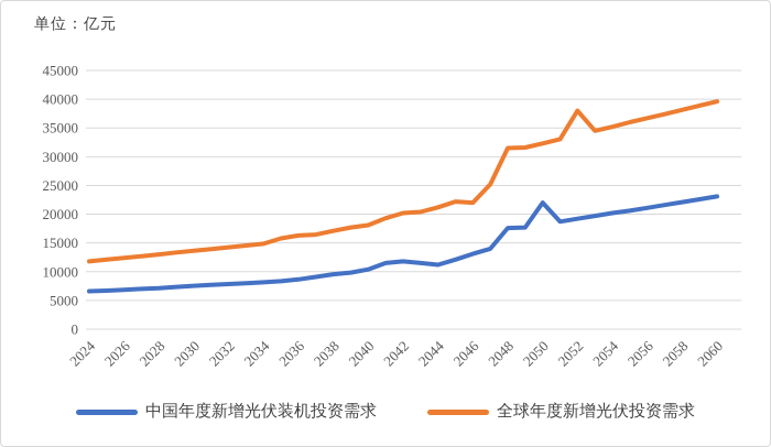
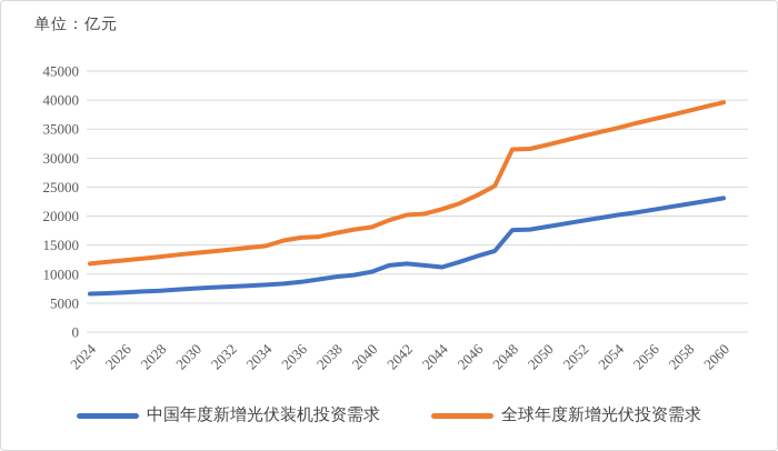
全球年度新增光伏投资需求/2046: 22000 -> 24000
中国年度新增光伏装机投资需求/2050: 22000 -> 18000
全球年度新增光伏投资需求/2052: 38000 -> 34000
